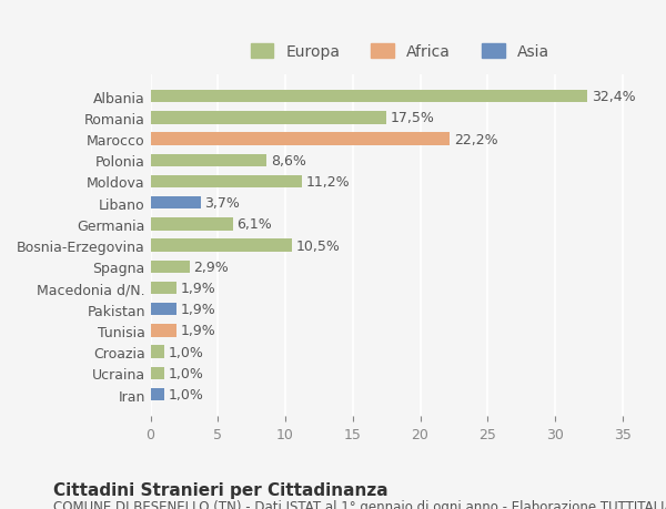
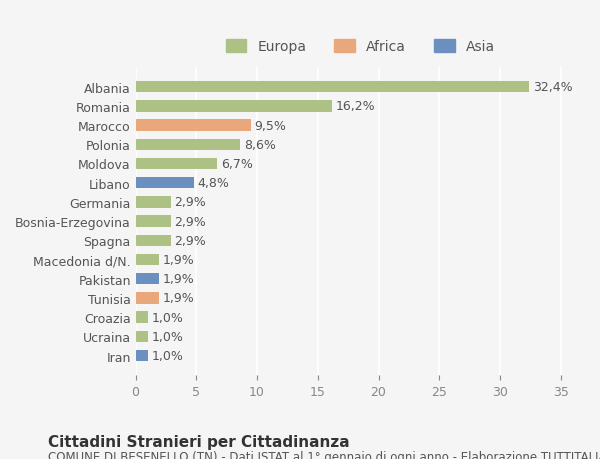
Romania: 17,5% -> 16,2%
Marocco: 22,2% -> 9,5%
Moldova: 11,2% -> 6,7%
Libano: 3,7% -> 4,8%
Germania: 6,1% -> 2,9%
Bosnia-Erzegovina: 10,5% -> 2,9%
